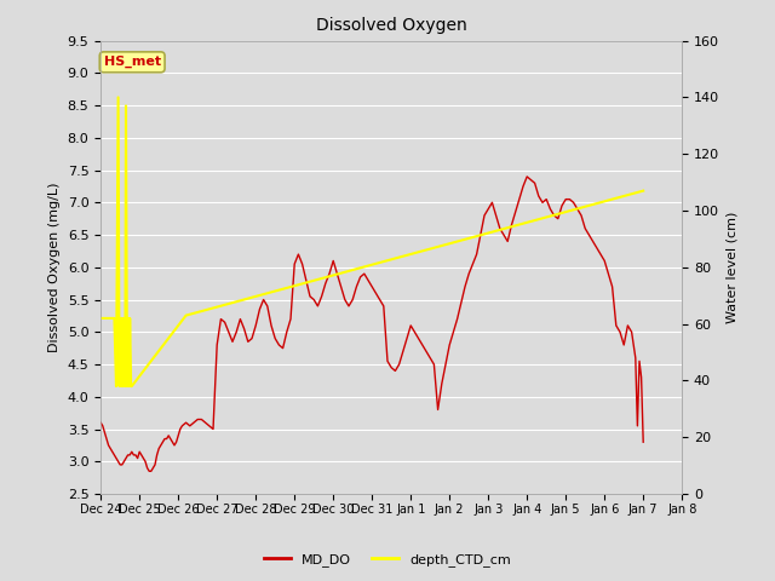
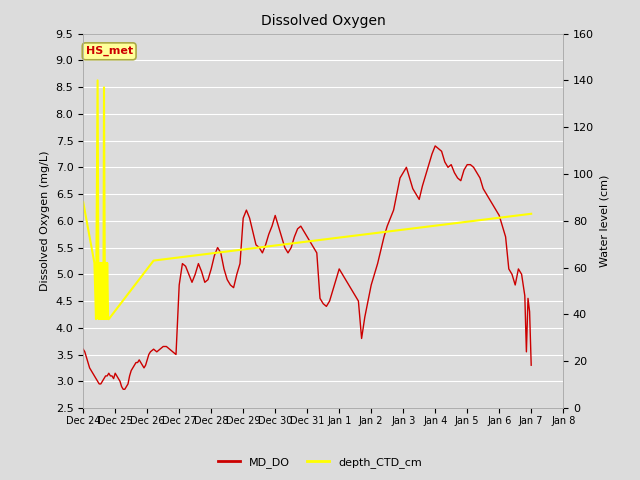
depth_CTD_cm/Dec 24: 62 -> 88
depth_CTD_cm/Jan 7: 107 -> 83
